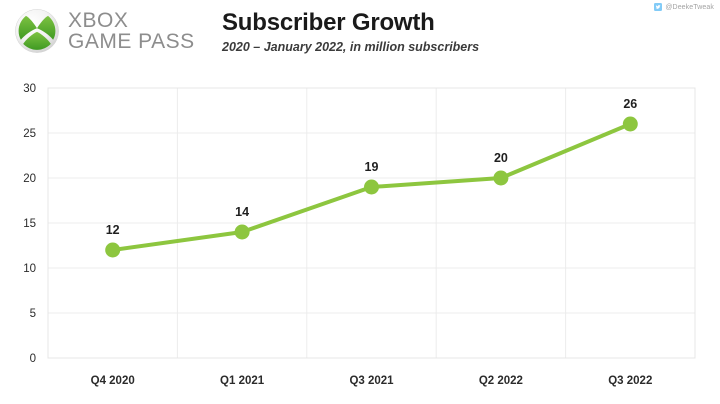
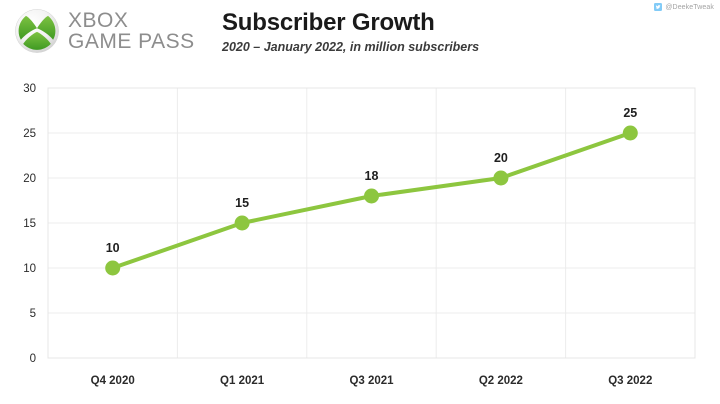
Q4 2020: 12 -> 10
Q1 2021: 14 -> 15
Q3 2021: 19 -> 18
Q3 2022: 26 -> 25
